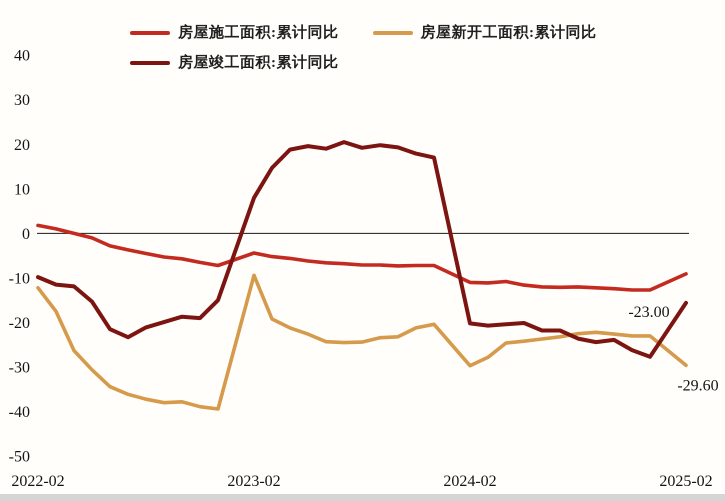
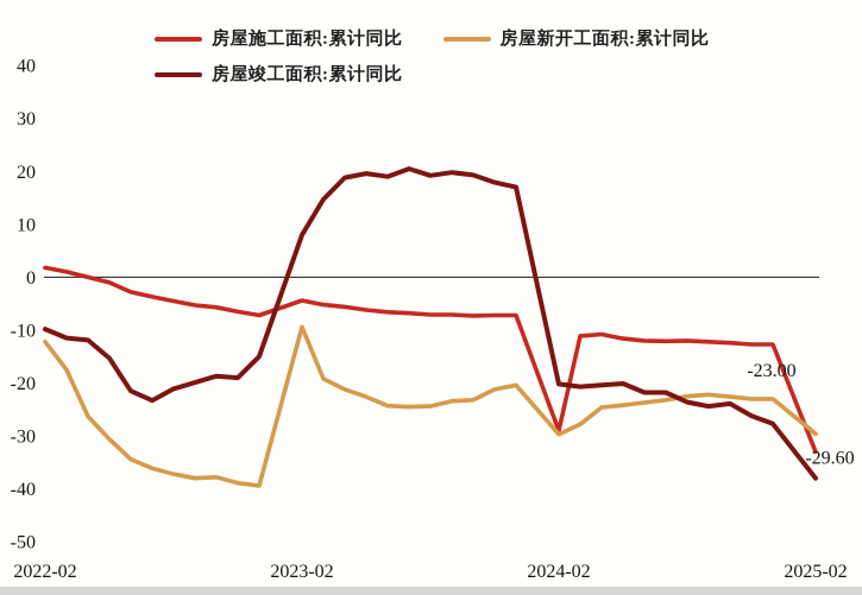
房屋施工面积:累计同比/2024-02: -11 -> -29
房屋施工面积:累计同比/2025-02: -9 -> -33
房屋竣工面积:累计同比/2025-02: -16 -> -38
